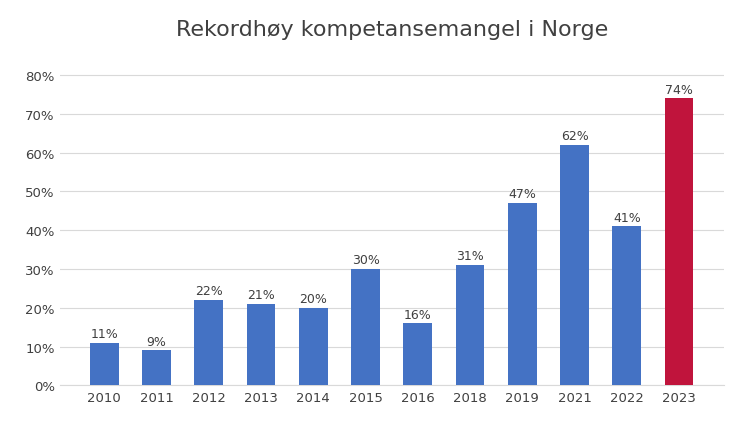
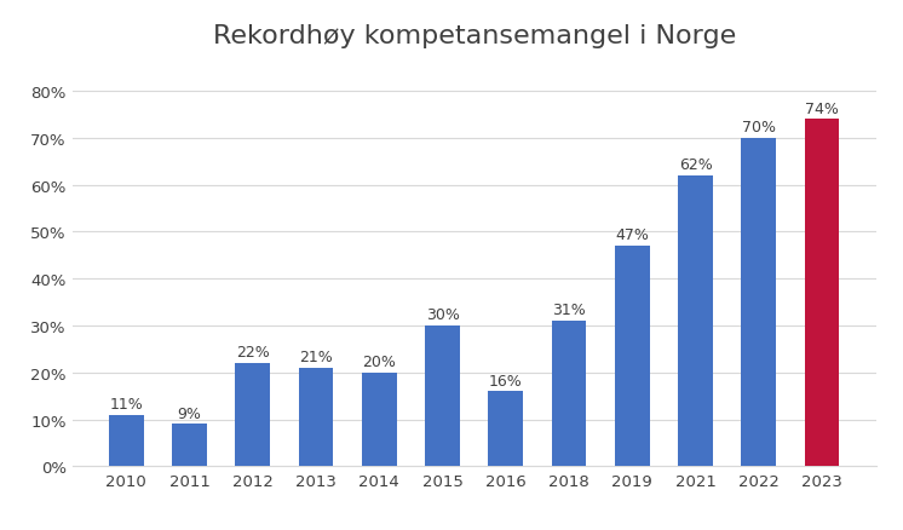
2022: 41% -> 70%
